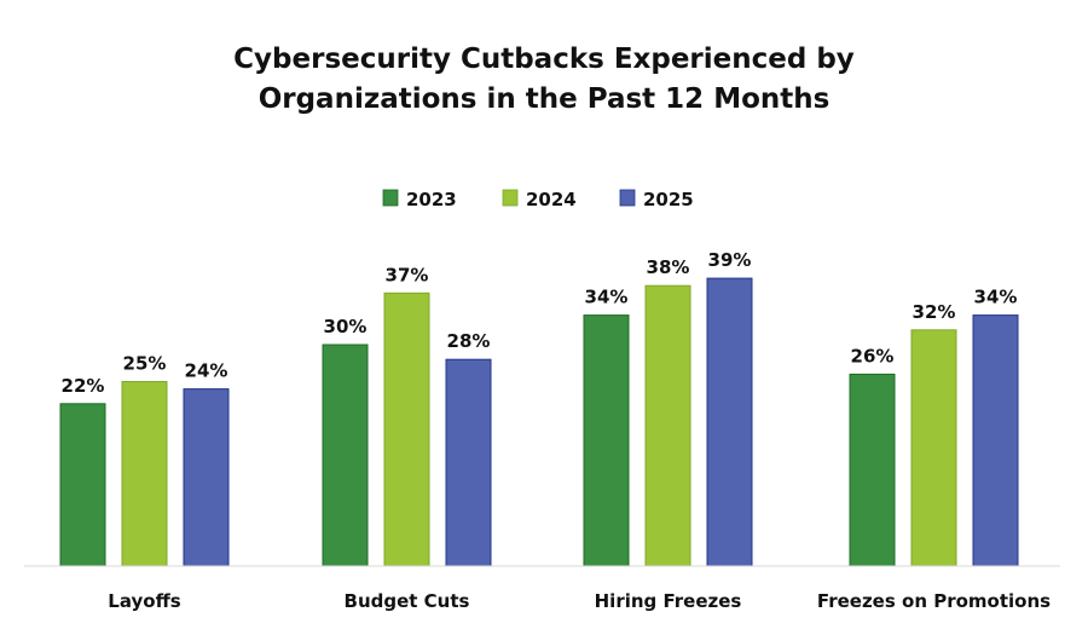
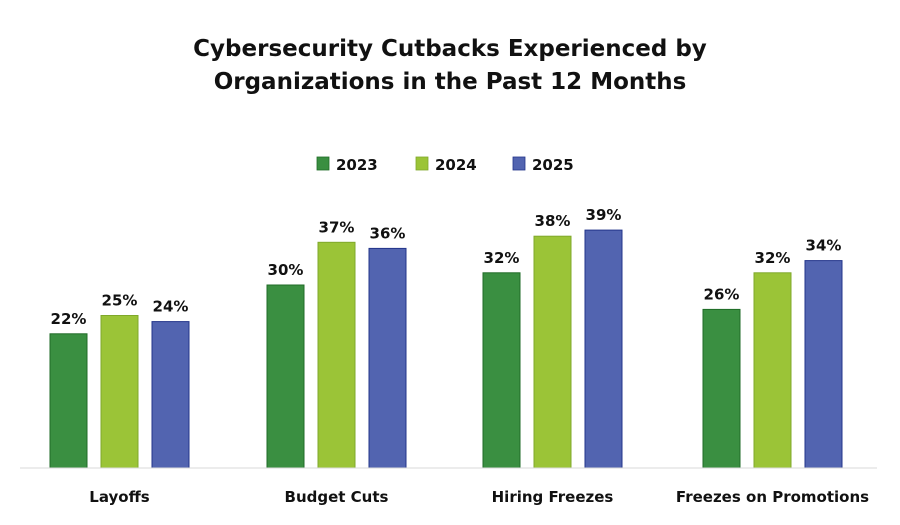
2025/Budget Cuts: 28% -> 36%
2023/Hiring Freezes: 34% -> 32%
